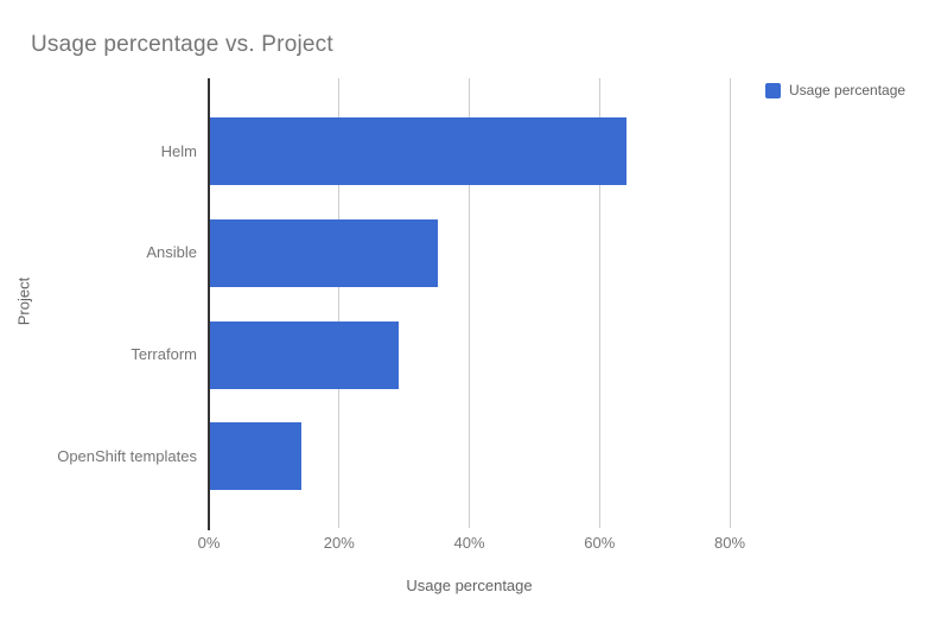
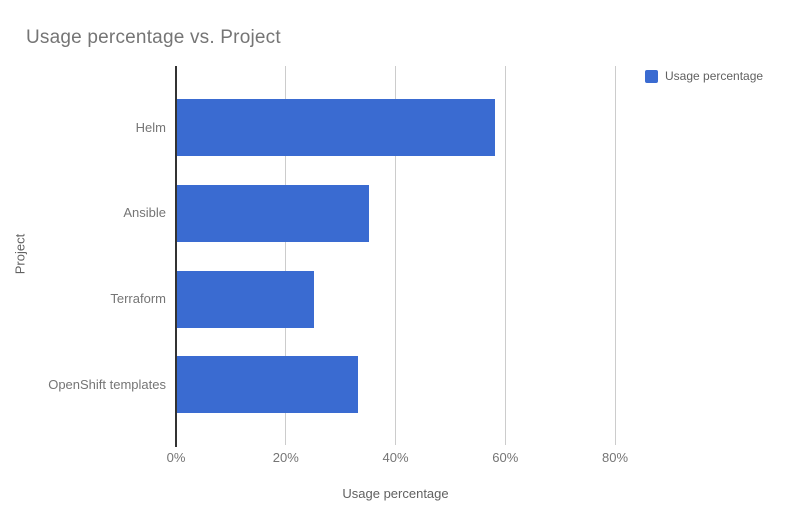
Helm: 64% -> 58%
Terraform: 29% -> 25%
OpenShift templates: 14% -> 33%
